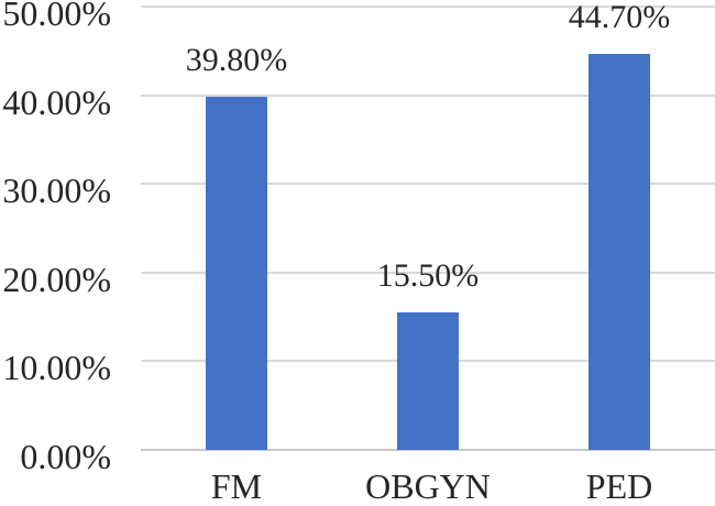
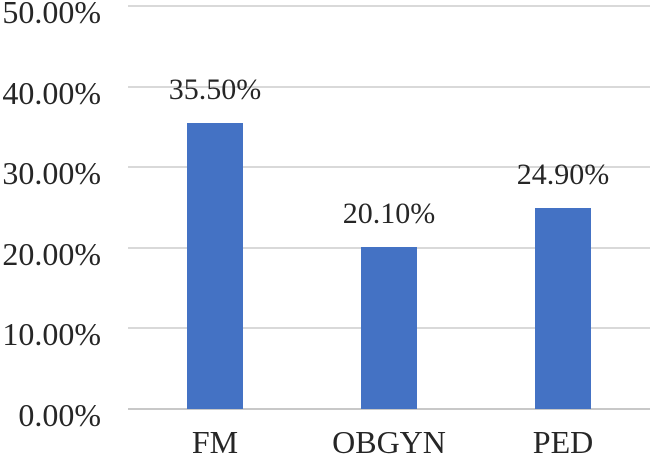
FM: 39.80% -> 35.50%
OBGYN: 15.50% -> 20.10%
PED: 44.70% -> 24.90%
